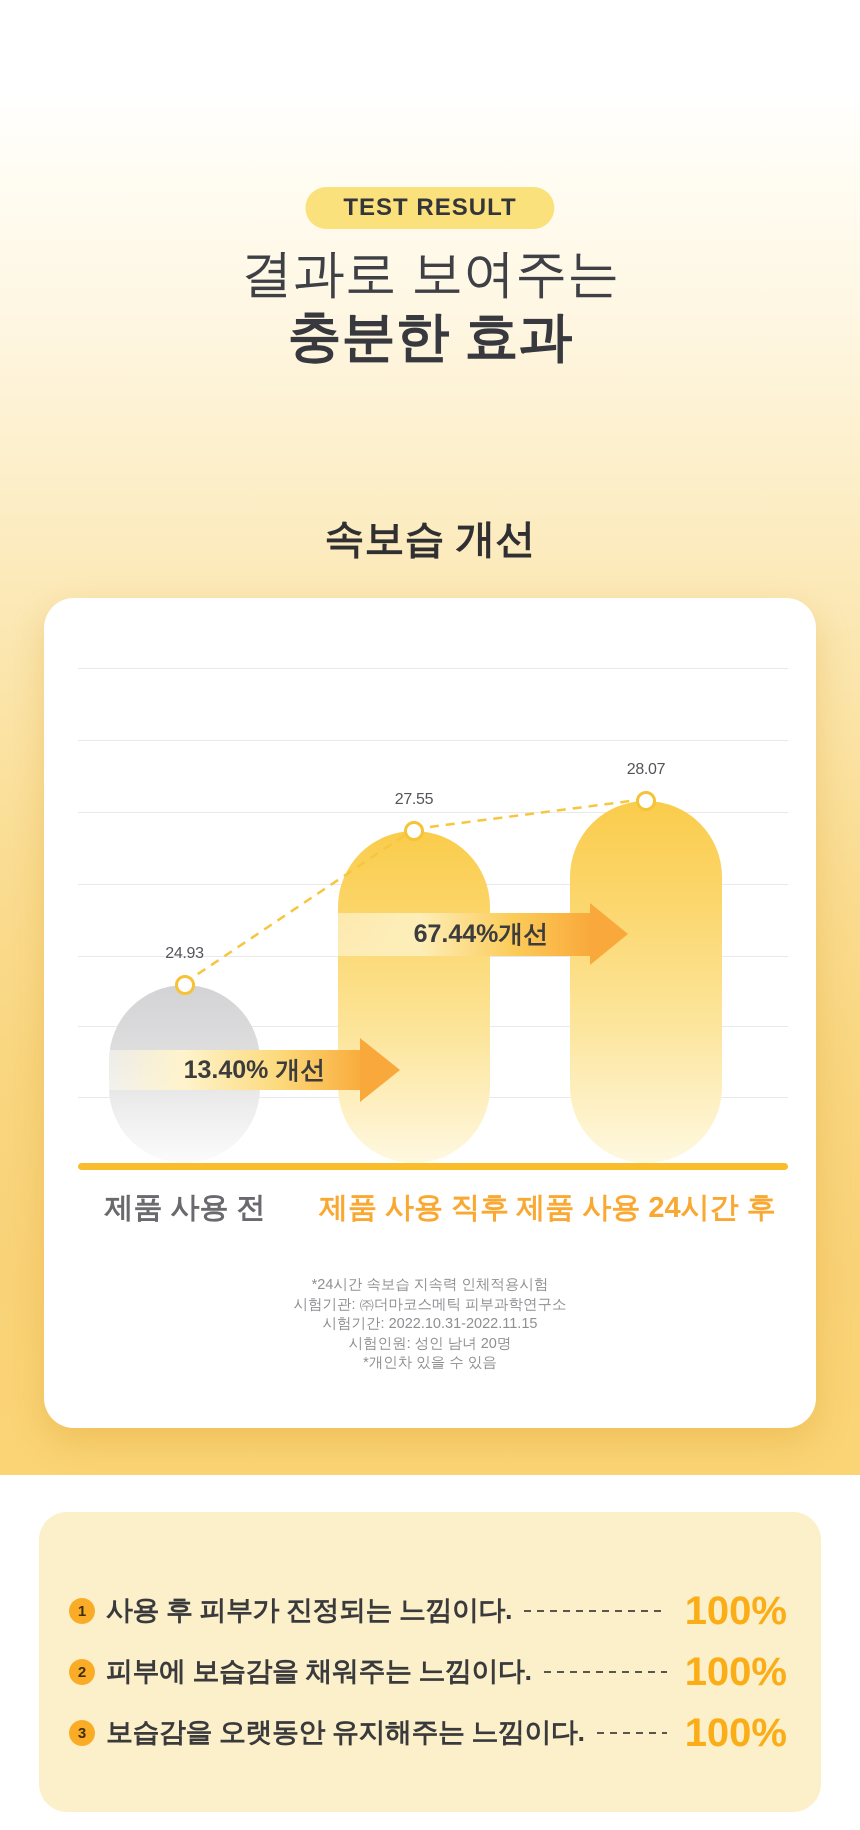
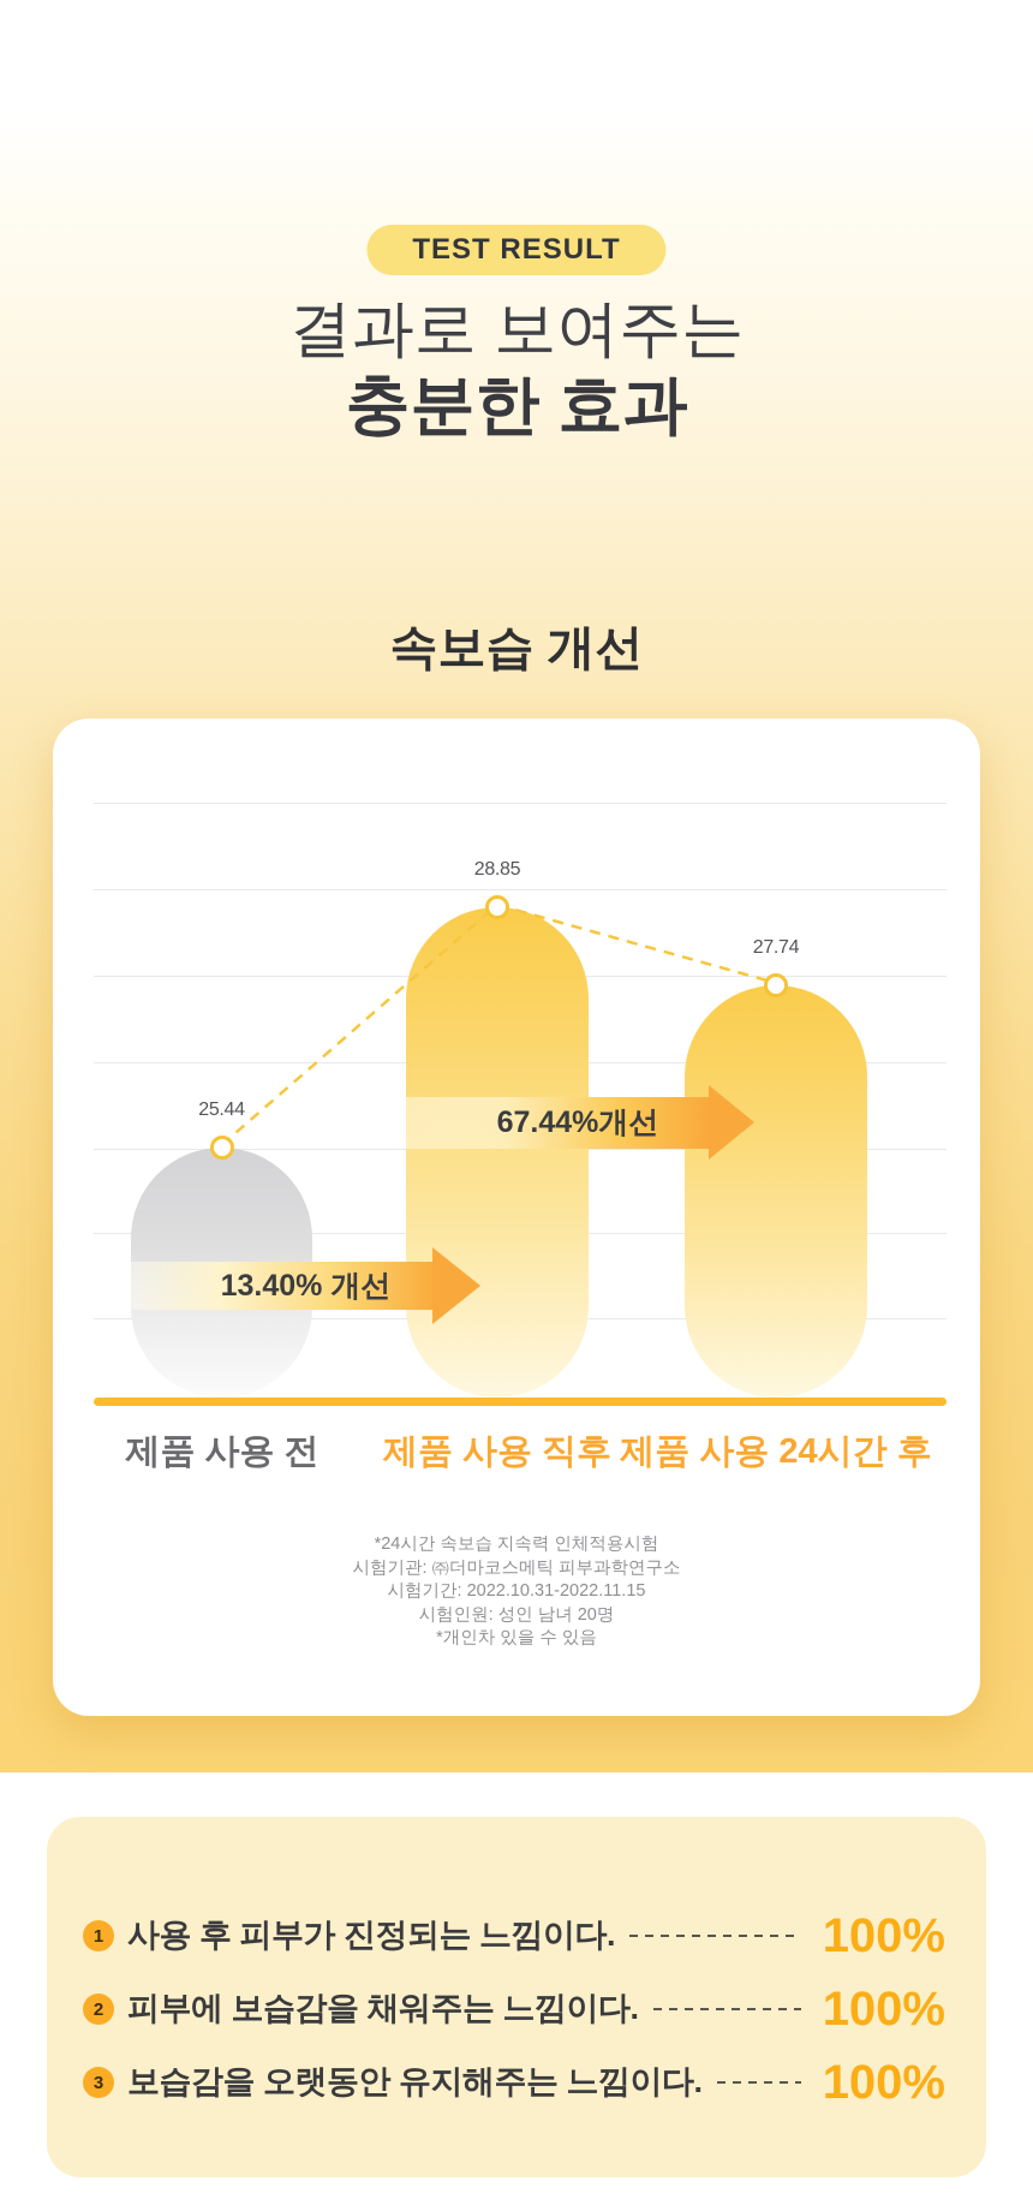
제품 사용 전: 24.93 -> 25.44
제품 사용 직후: 27.55 -> 28.85
제품 사용 24시간 후: 28.07 -> 27.74
